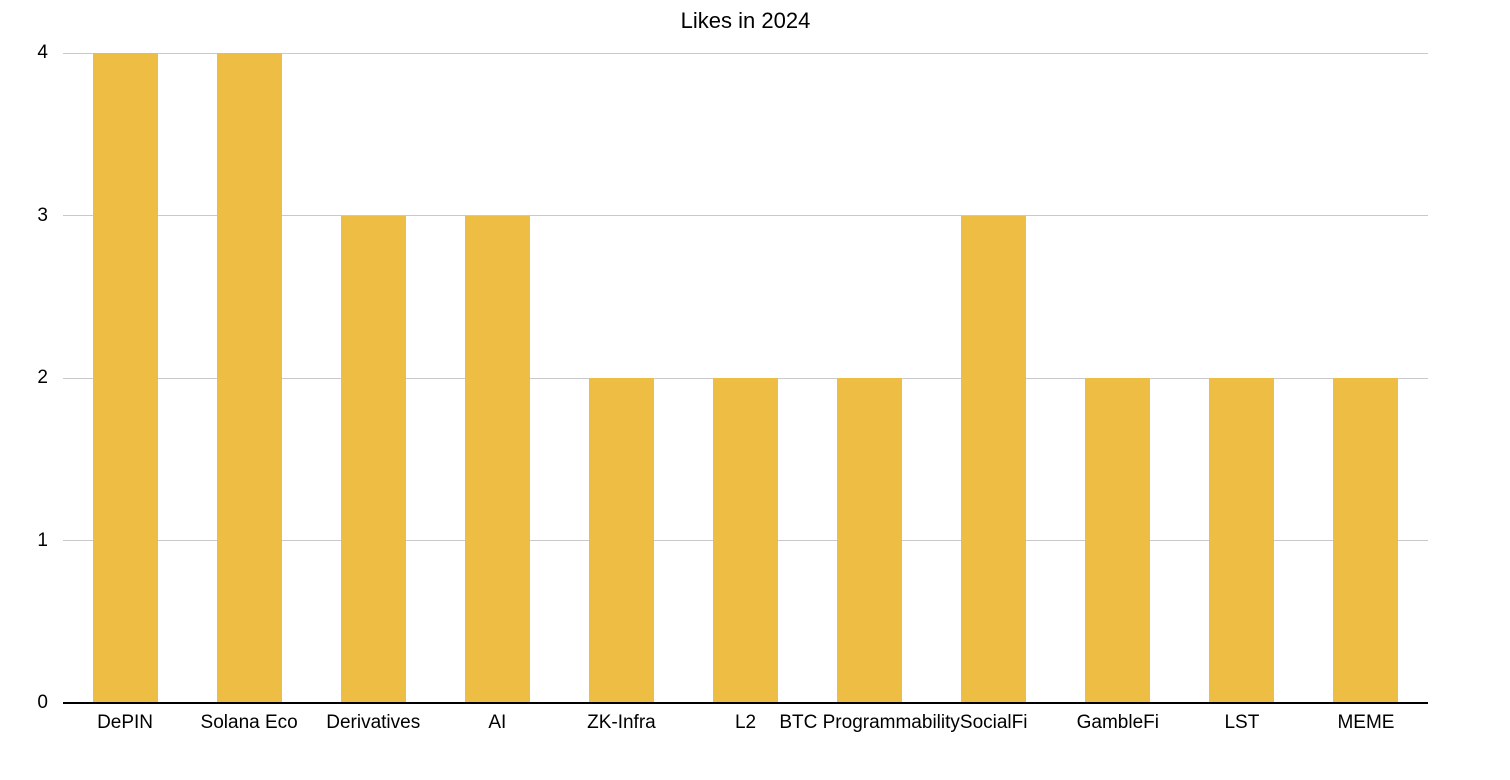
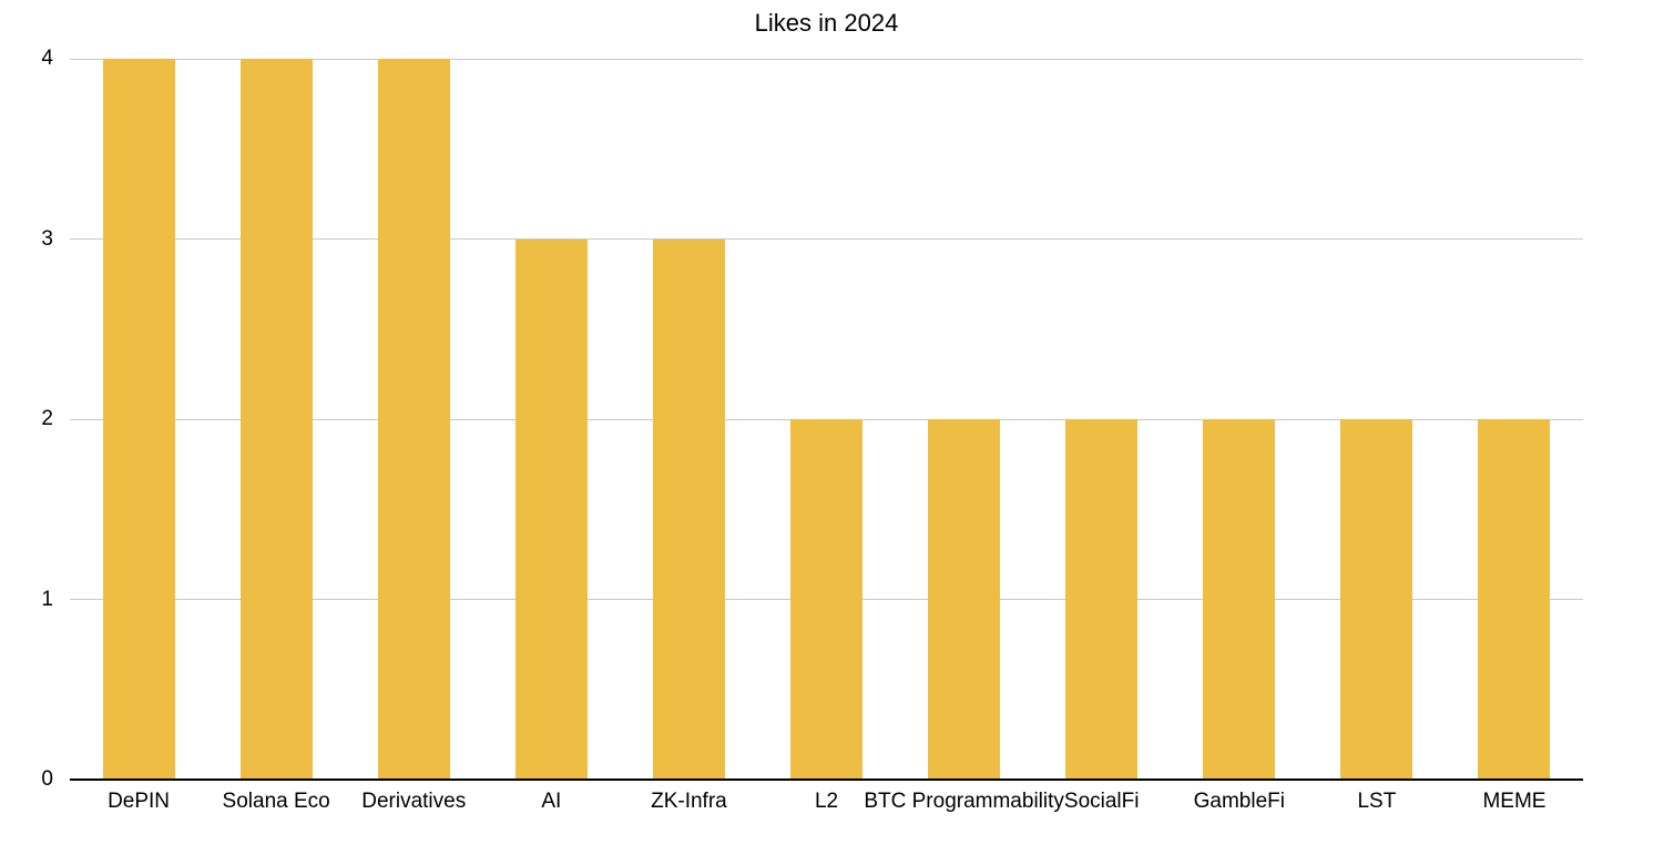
Derivatives: 3 -> 4
ZK-Infra: 2 -> 3
SocialFi: 3 -> 2
